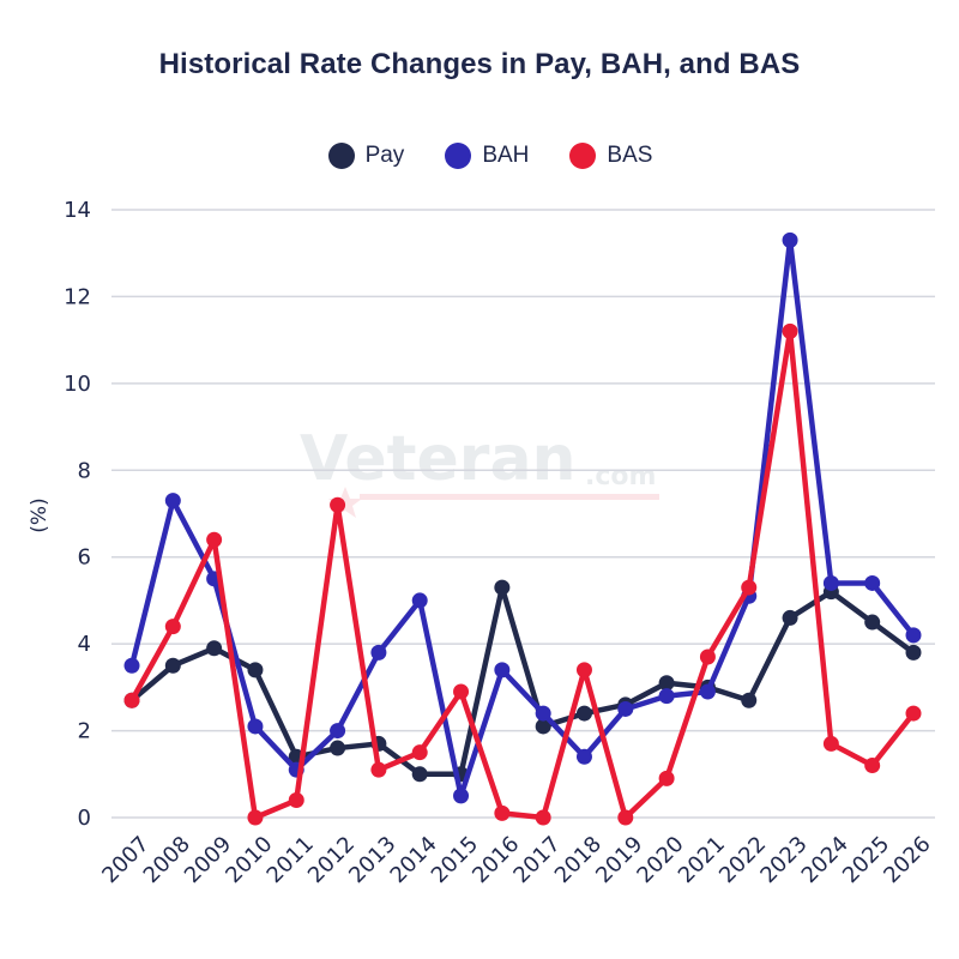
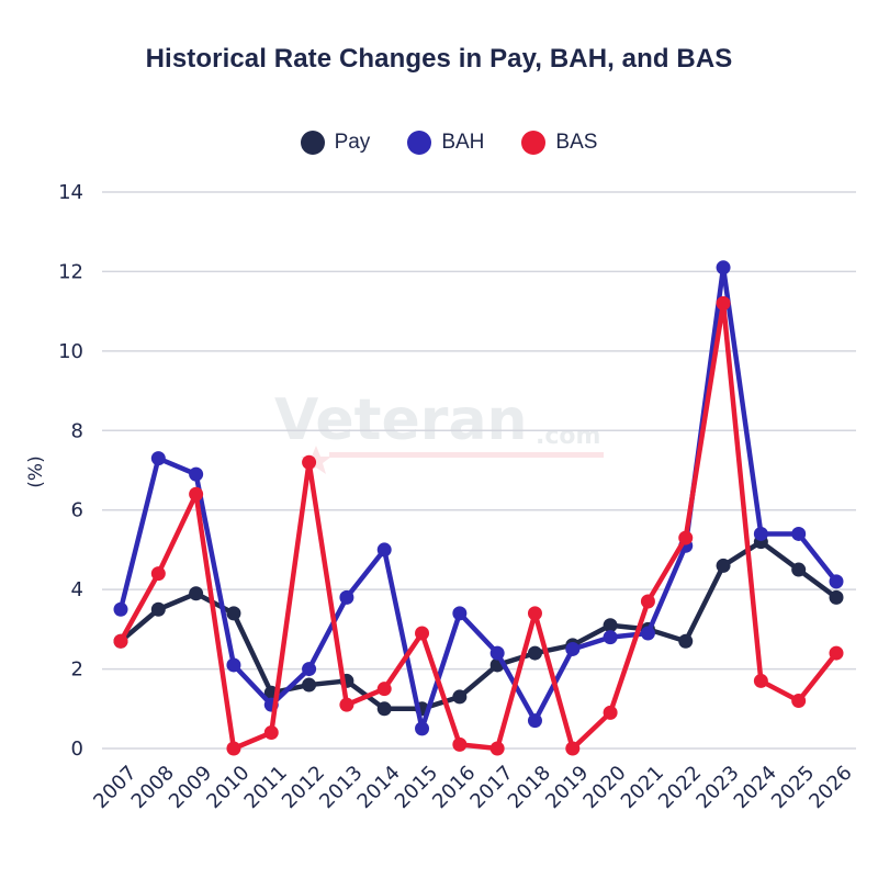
BAH/2009: 5.5 -> 6.9
Pay/2016: 5.3 -> 1.3
BAH/2018: 1.4 -> 0.7
BAH/2023: 13.3 -> 12.1
